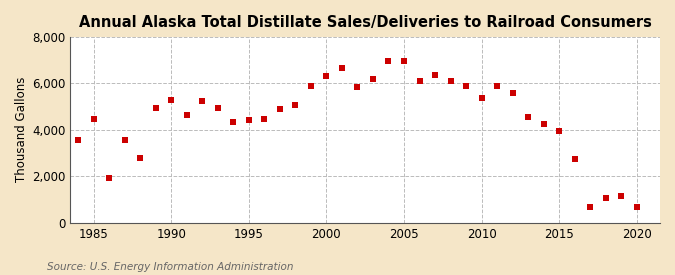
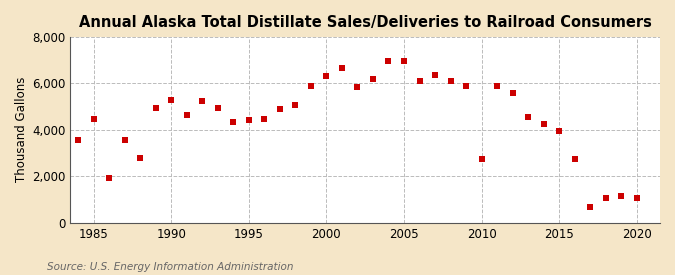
2010: 5,350 -> 2,750
2020: 700 -> 1,050
